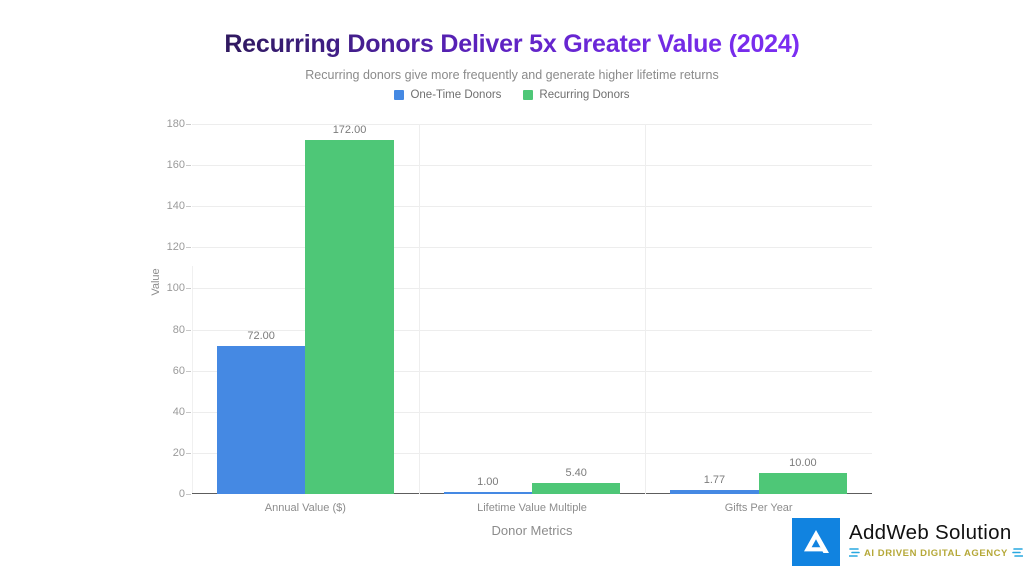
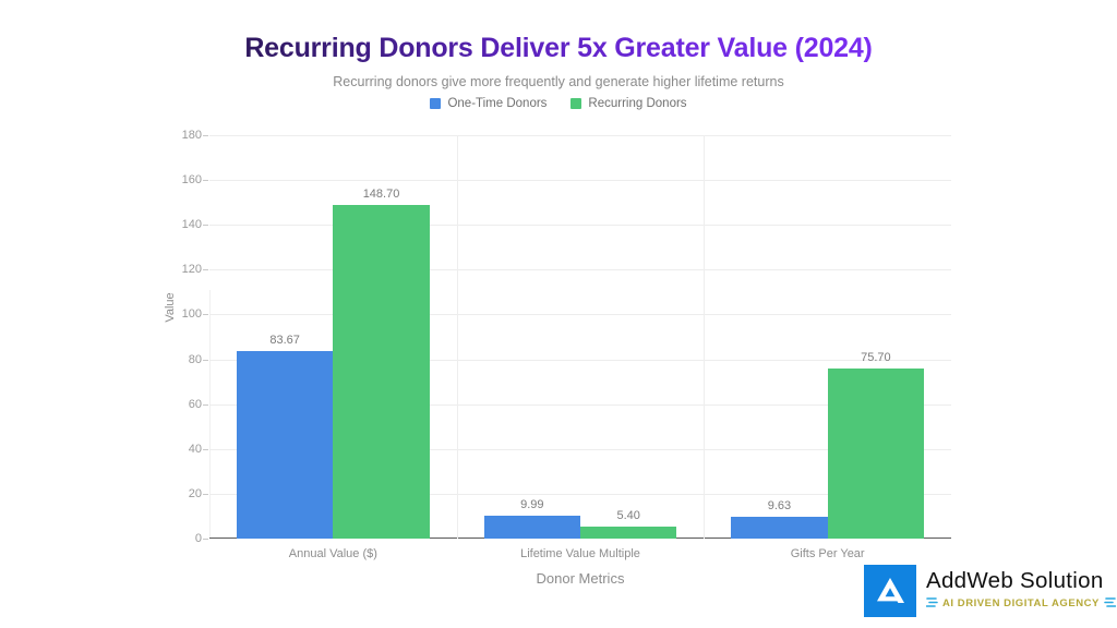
One-Time Donors/Annual Value ($): 72.00 -> 83.67
Recurring Donors/Annual Value ($): 172.00 -> 148.70
One-Time Donors/Lifetime Value Multiple: 1.00 -> 9.99
One-Time Donors/Gifts Per Year: 1.77 -> 9.63
Recurring Donors/Gifts Per Year: 10.00 -> 75.70
